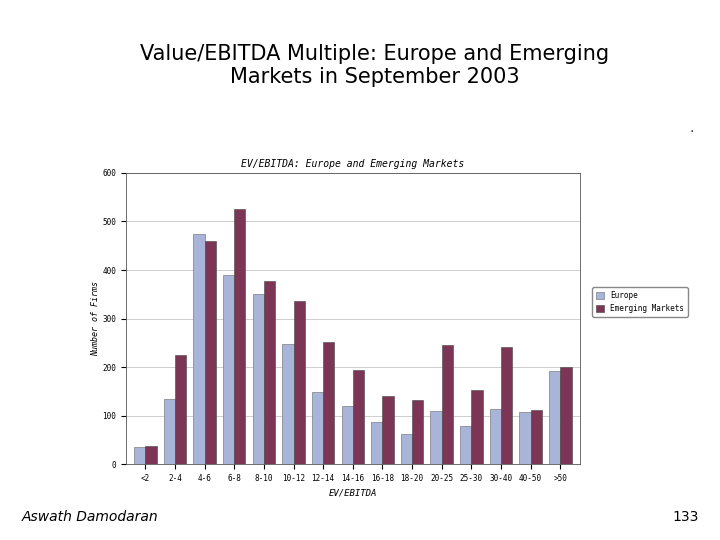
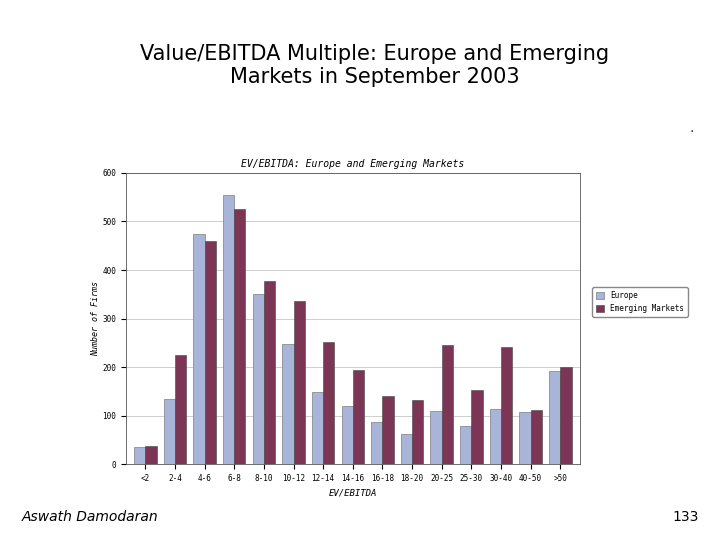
Europe/6-8: 390 -> 555
